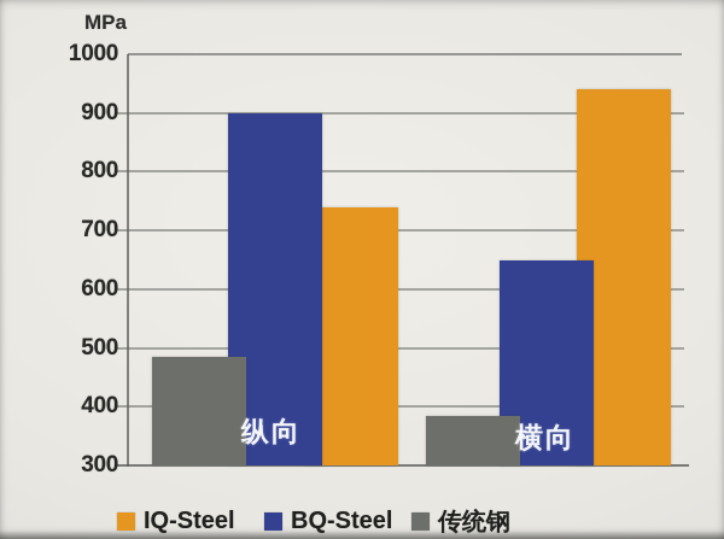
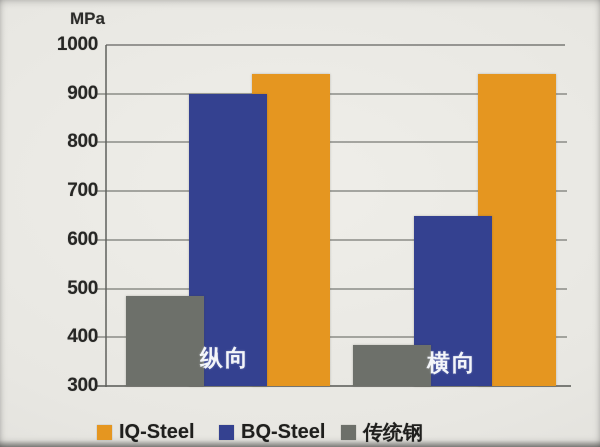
IQ-Steel/纵向: 740 -> 940
